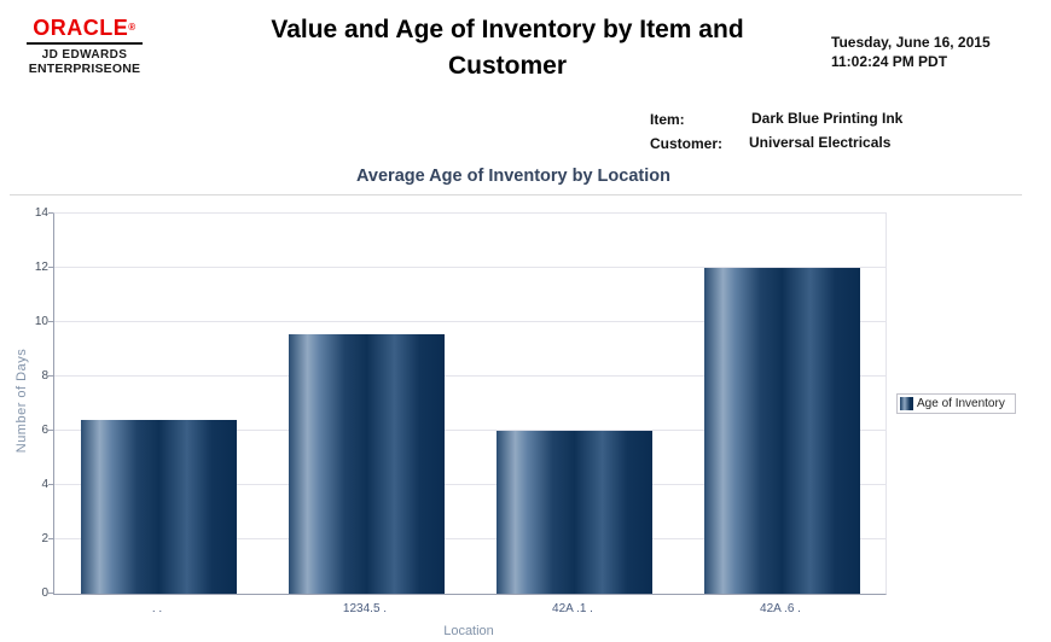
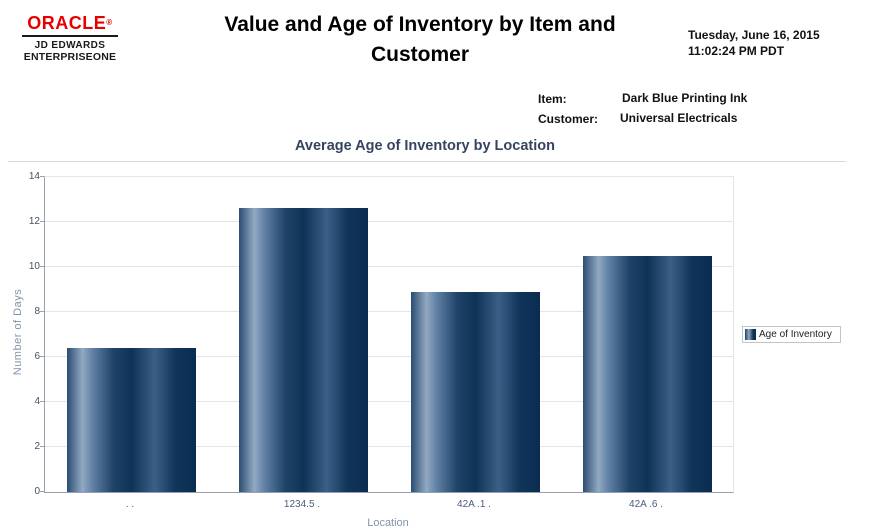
1234.5 .: 9.6 -> 12.6
42A .1 .: 6.0 -> 8.9
42A .6 .: 12.0 -> 10.5
